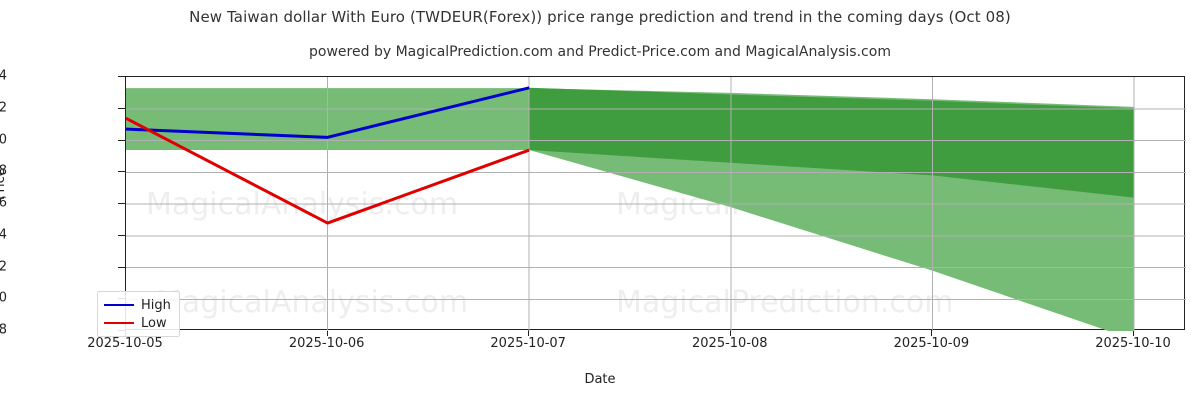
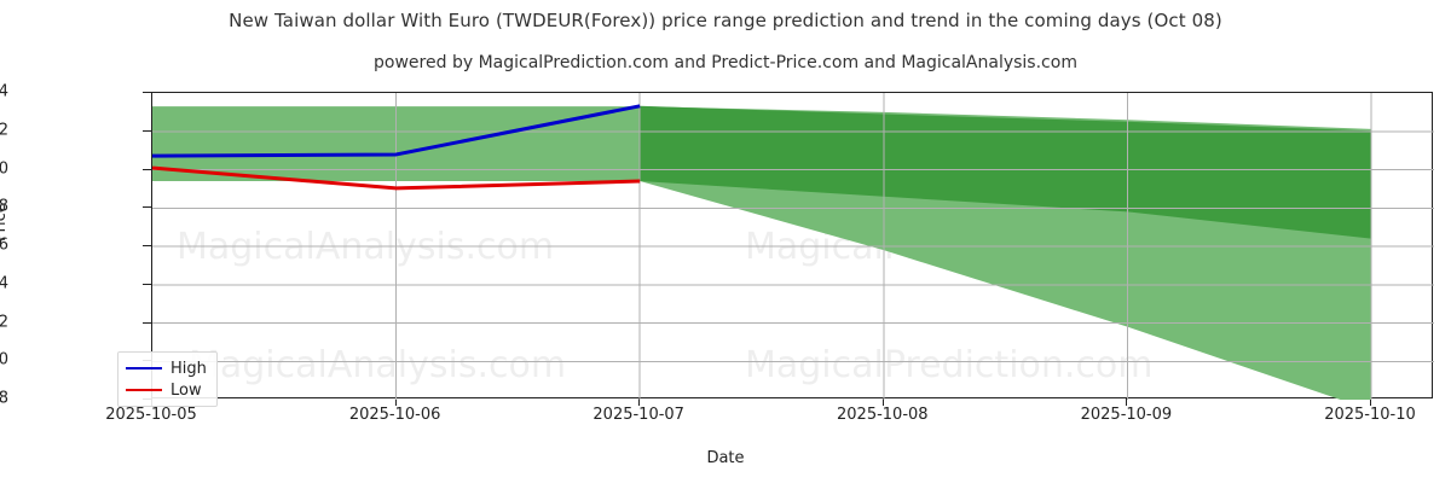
Low/2025-10-05: 0.02814 -> 0.02801
High/2025-10-06: 0.02802 -> 0.02808
Low/2025-10-06: 0.02748 -> 0.02790
